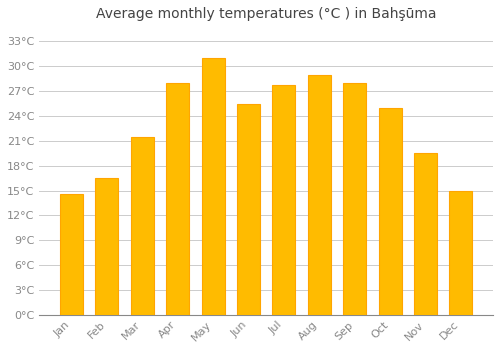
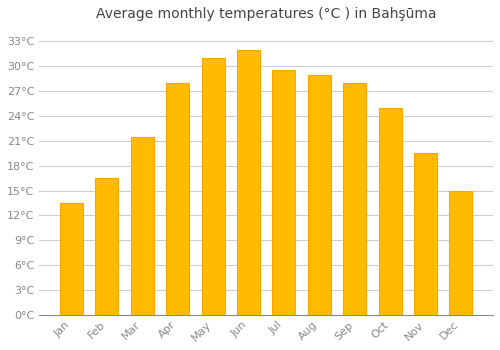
Jan: 14.6°C -> 13.5°C
Jun: 25.4°C -> 32.0°C
Jul: 27.8°C -> 29.5°C
